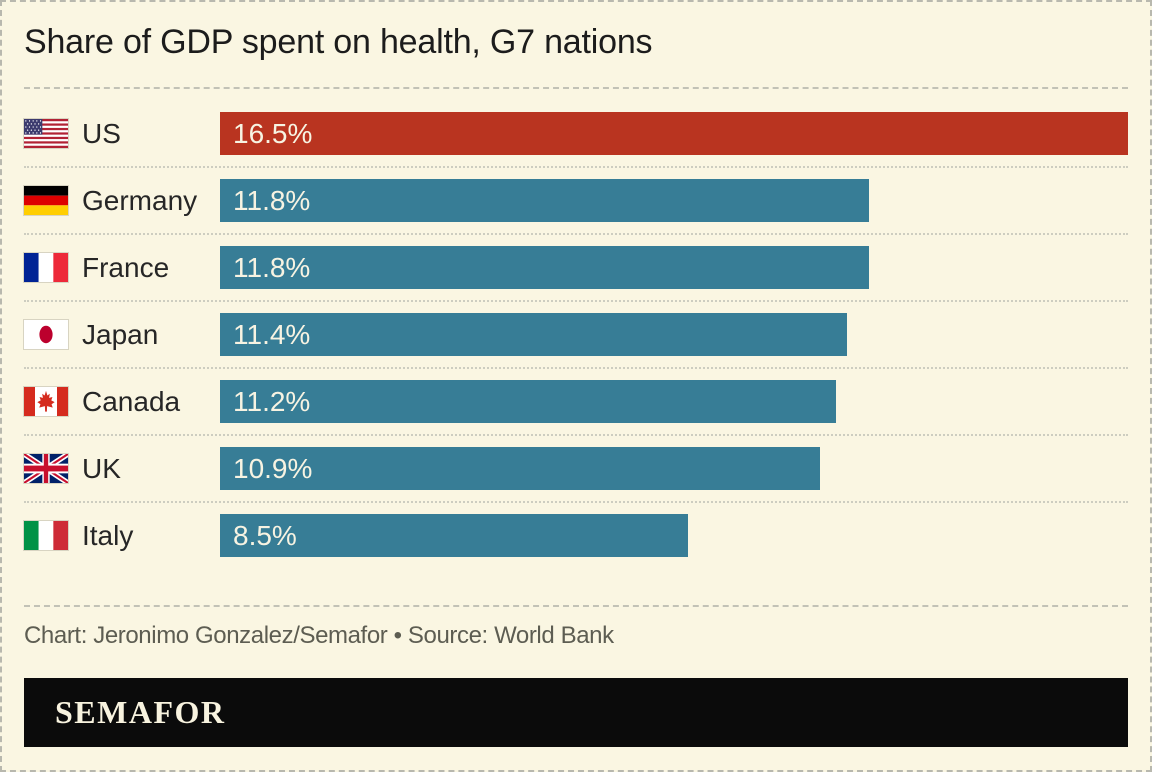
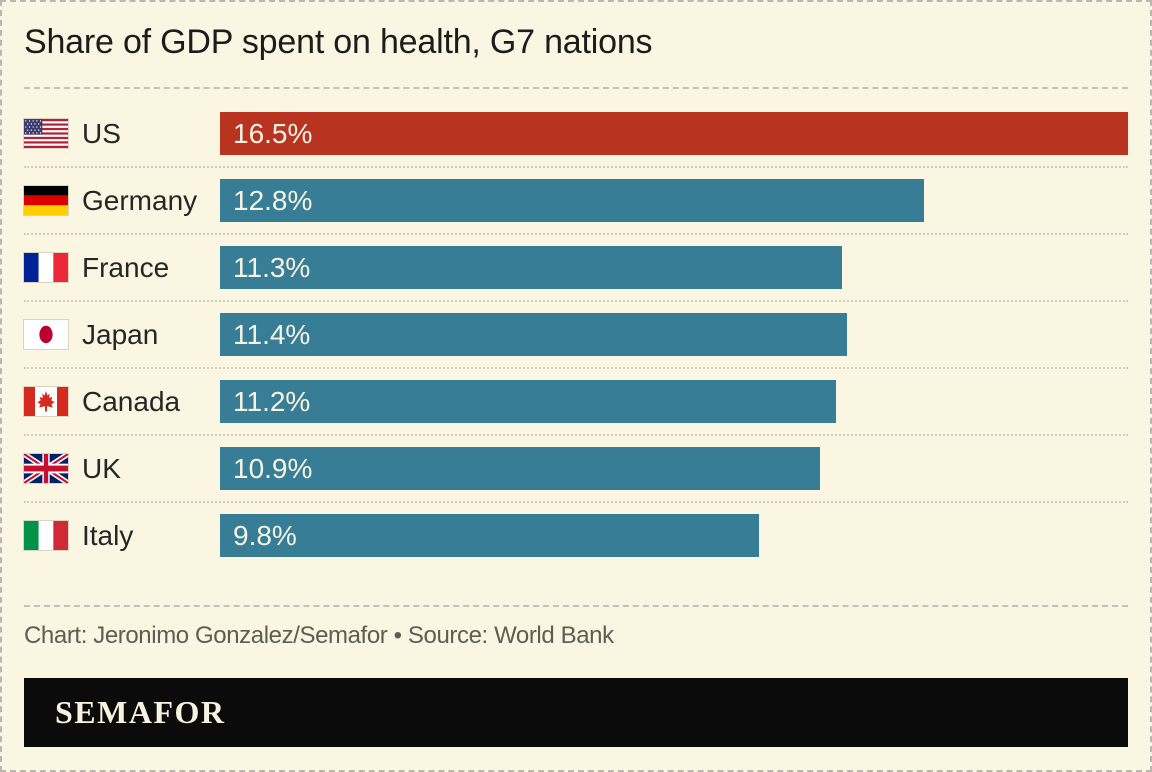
Germany: 11.8% -> 12.8%
France: 11.8% -> 11.3%
Italy: 8.5% -> 9.8%
